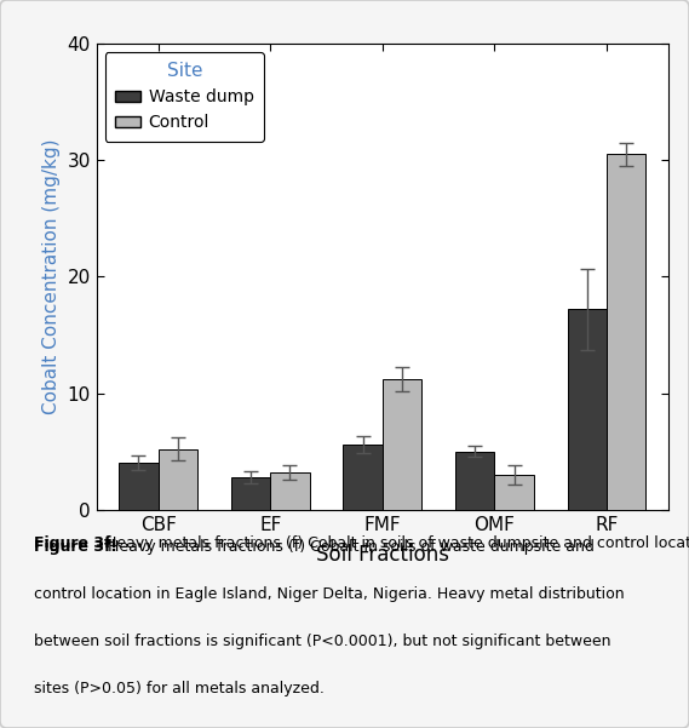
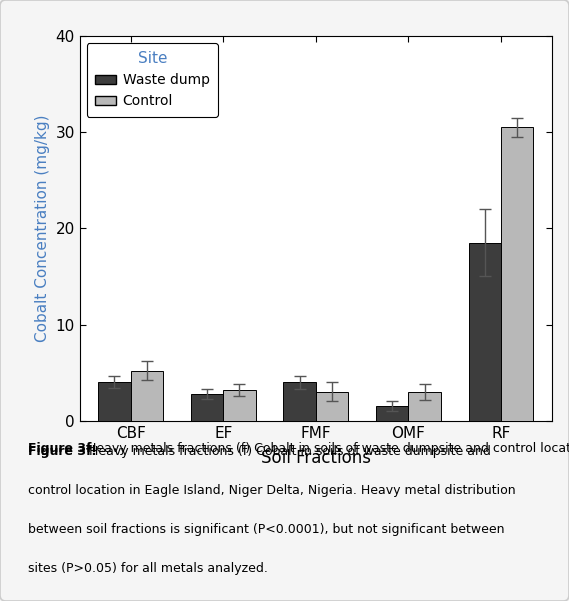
Waste dump/FMF: 5.6 -> 4.0
Control/FMF: 11.2 -> 3.0
Waste dump/OMF: 5.0 -> 1.5
Waste dump/RF: 17.2 -> 18.5
